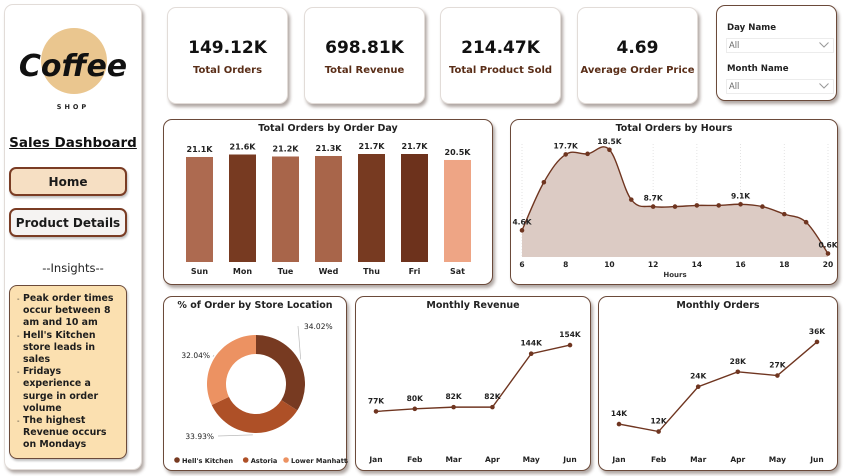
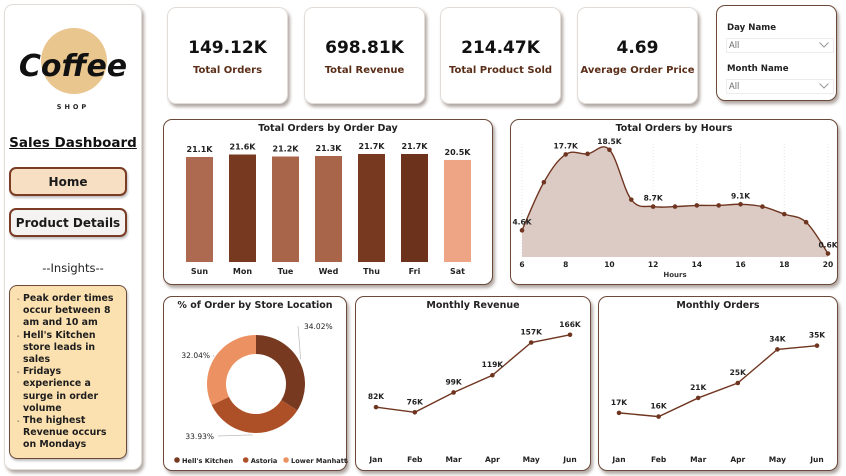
Monthly Revenue/Jan: 77K -> 82K
Monthly Revenue/Feb: 80K -> 76K
Monthly Revenue/Mar: 82K -> 99K
Monthly Revenue/Apr: 82K -> 119K
Monthly Revenue/May: 144K -> 157K
Monthly Revenue/Jun: 154K -> 166K
Monthly Orders/Jan: 14K -> 17K
Monthly Orders/Feb: 12K -> 16K
Monthly Orders/Mar: 24K -> 21K
Monthly Orders/Apr: 28K -> 25K
Monthly Orders/May: 27K -> 34K
Monthly Orders/Jun: 36K -> 35K
